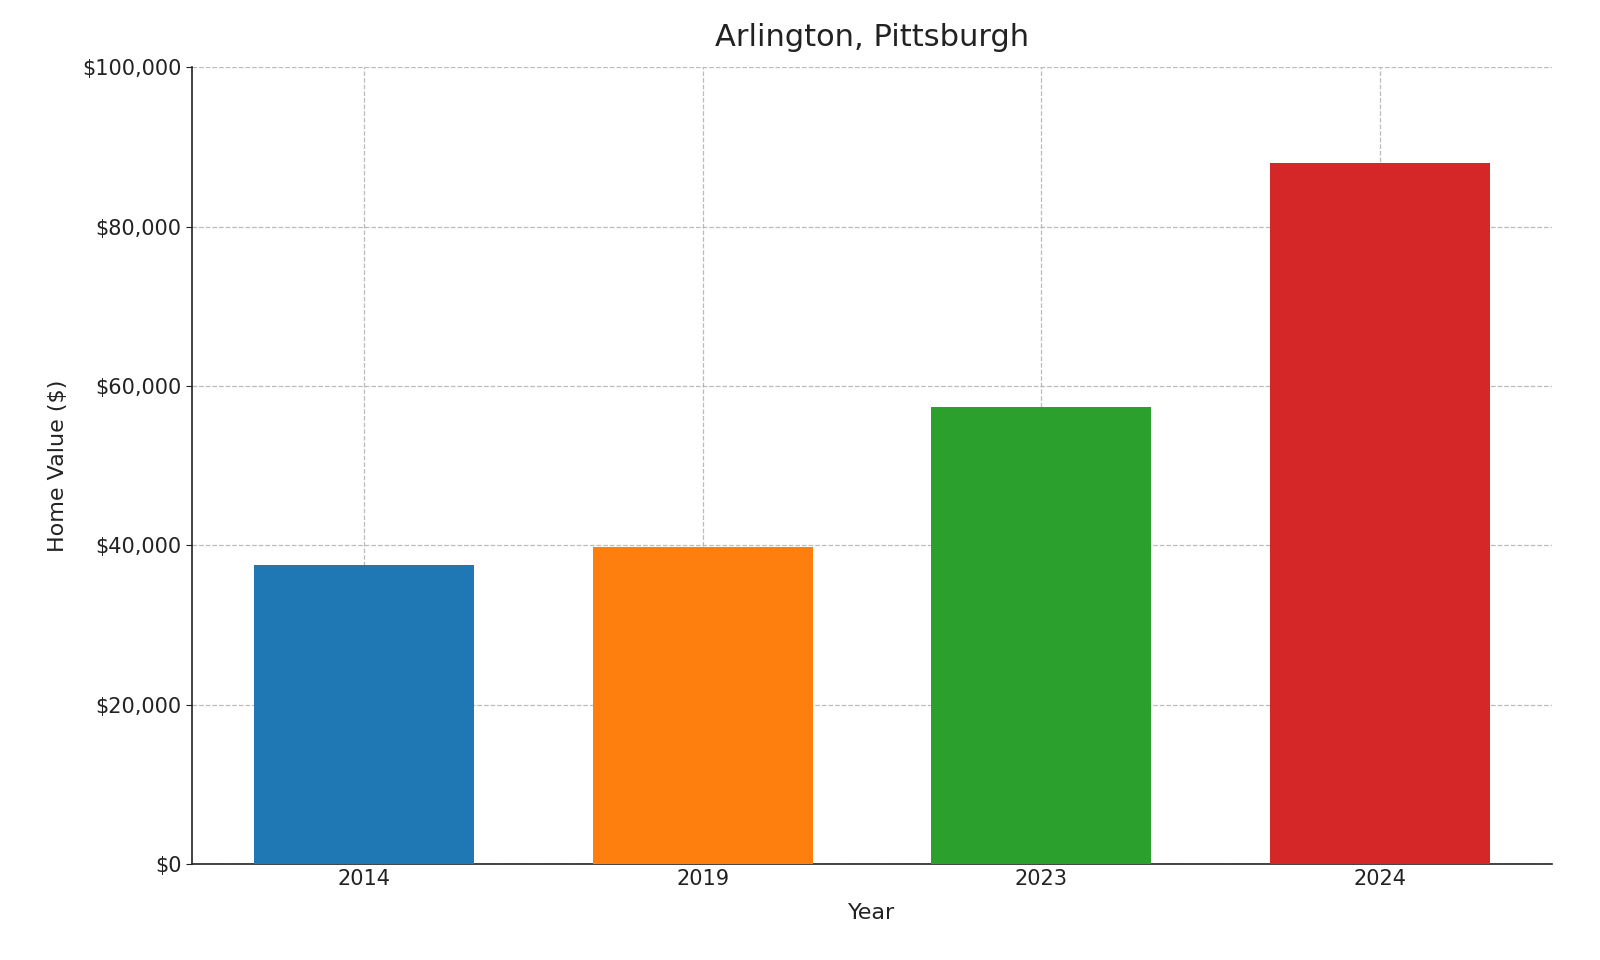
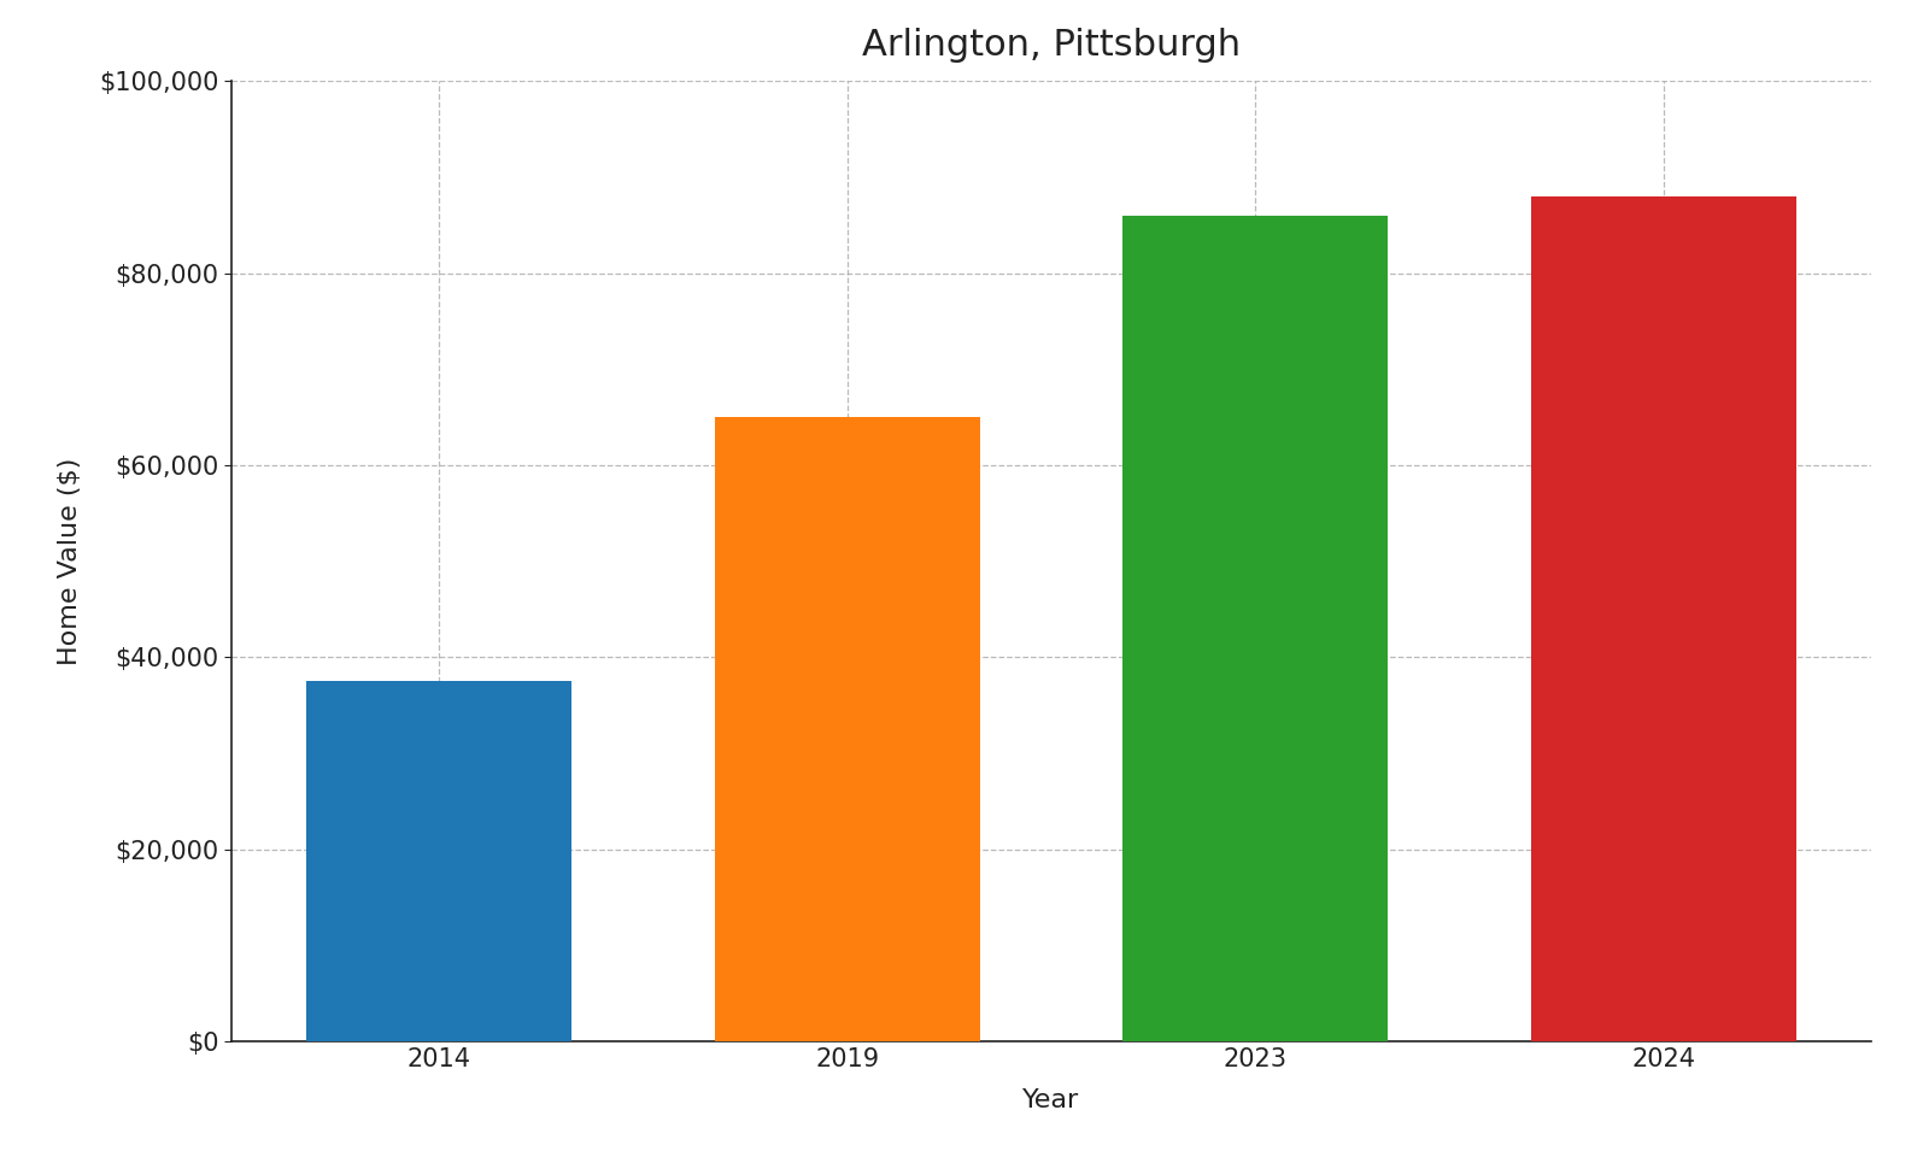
2019: $39,800 -> $65,000
2023: $57,400 -> $86,000
